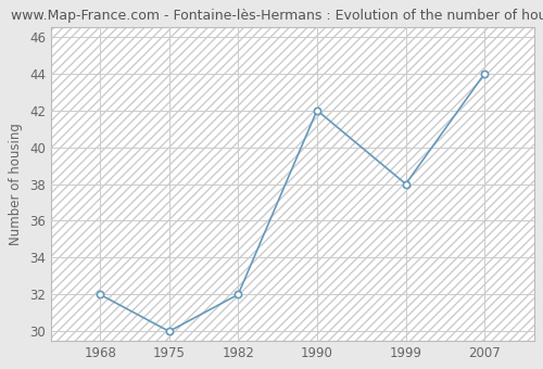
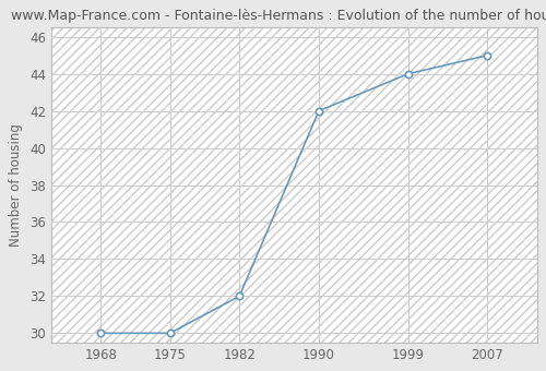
1968: 32 -> 30
1999: 38 -> 44
2007: 44 -> 45
